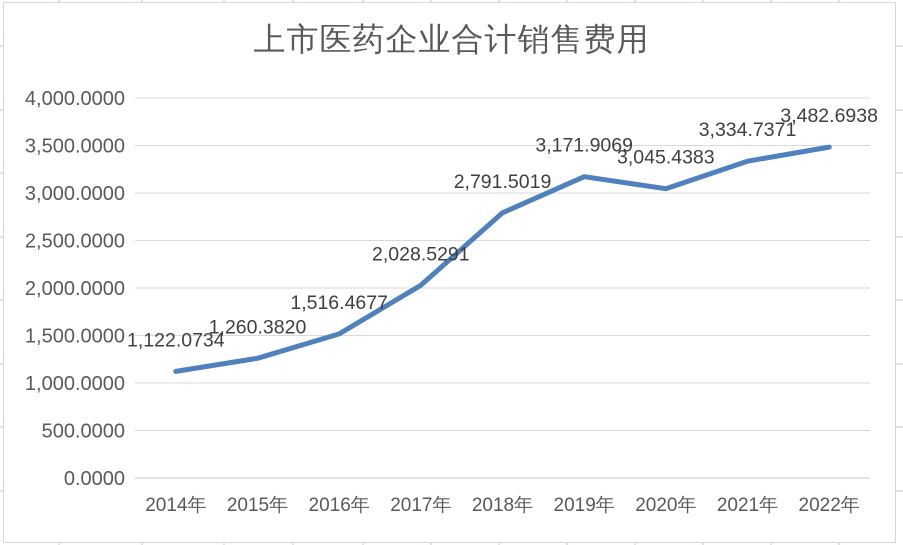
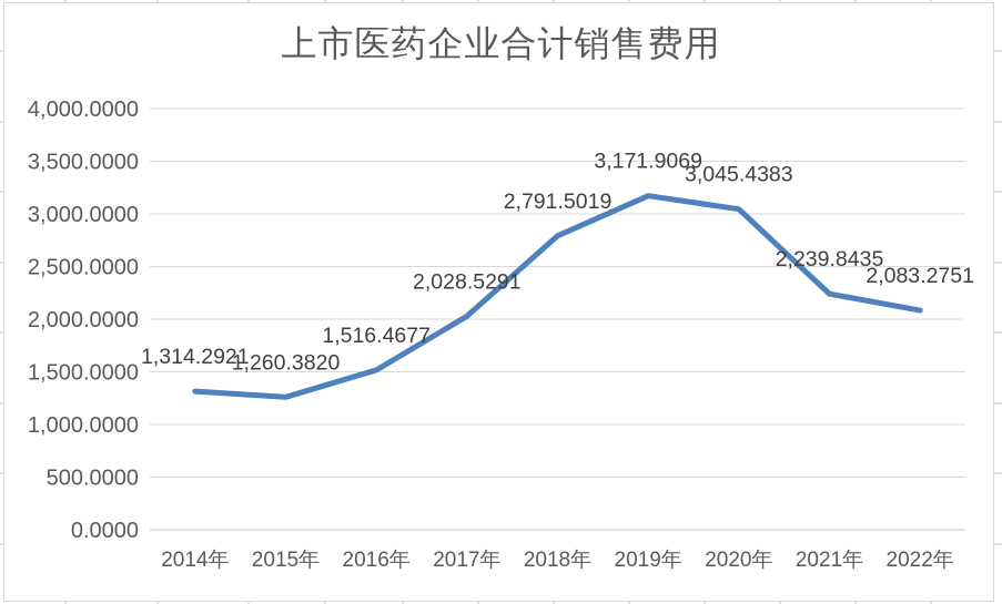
2014年: 1,122.0734 -> 1,314.2921
2021年: 3,334.7371 -> 2,239.8435
2022年: 3,482.6938 -> 2,083.2751
